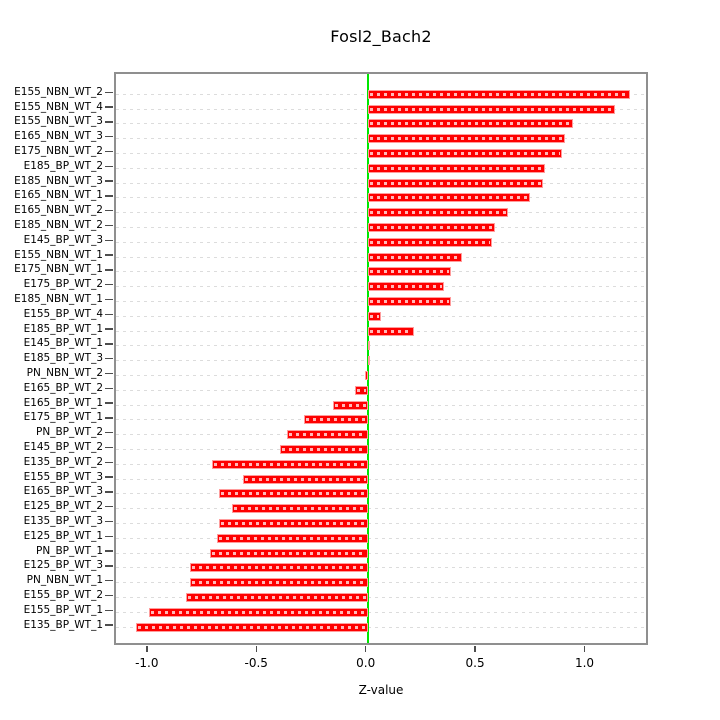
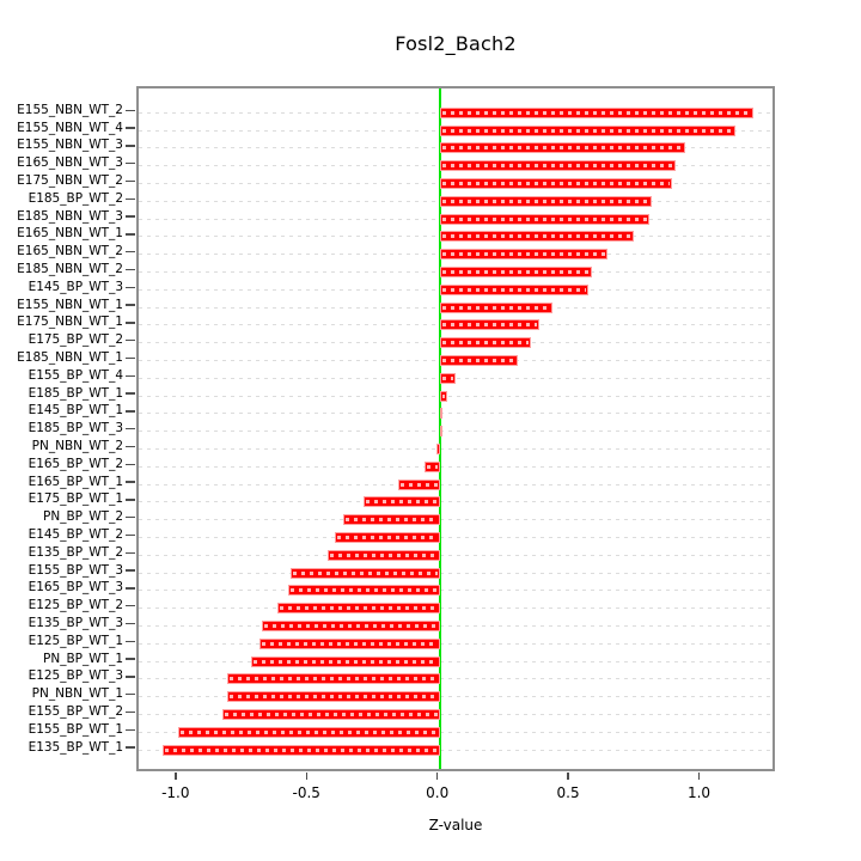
E185_NBN_WT_1: 0.38 -> 0.30
E185_BP_WT_1: 0.21 -> 0.03
E135_BP_WT_2: -0.71 -> -0.43
E165_BP_WT_3: -0.68 -> -0.58
